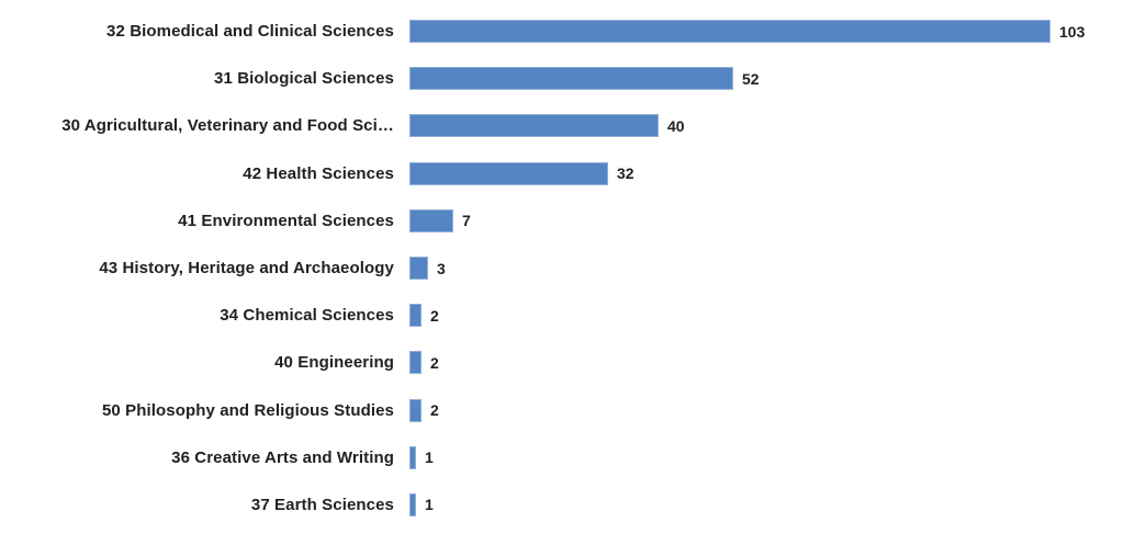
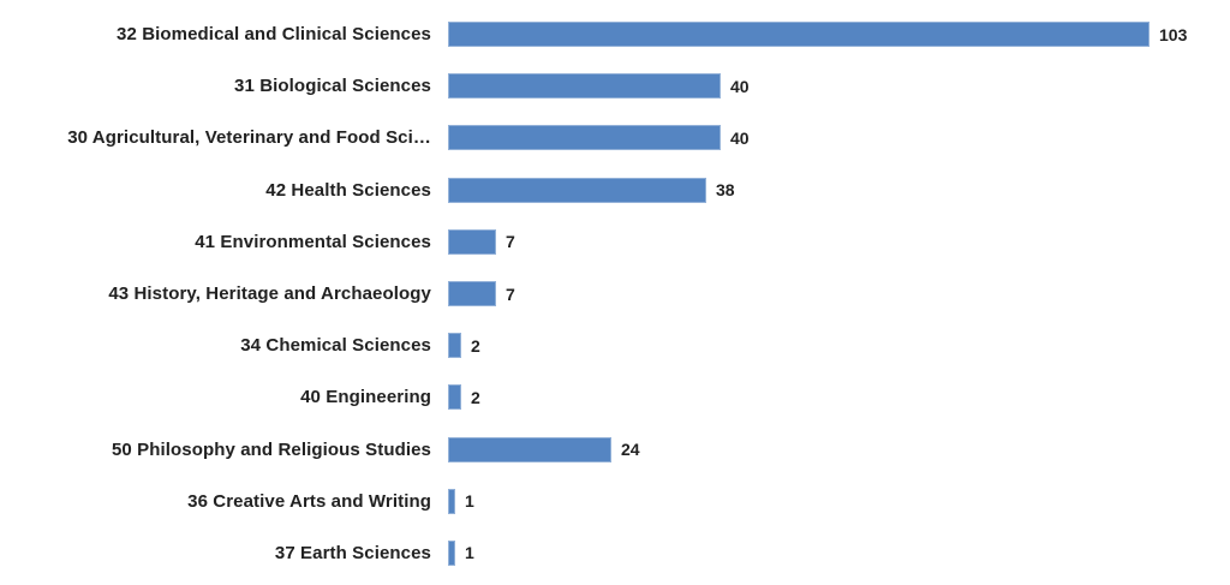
31 Biological Sciences: 52 -> 40
42 Health Sciences: 32 -> 38
43 History, Heritage and Archaeology: 3 -> 7
50 Philosophy and Religious Studies: 2 -> 24
